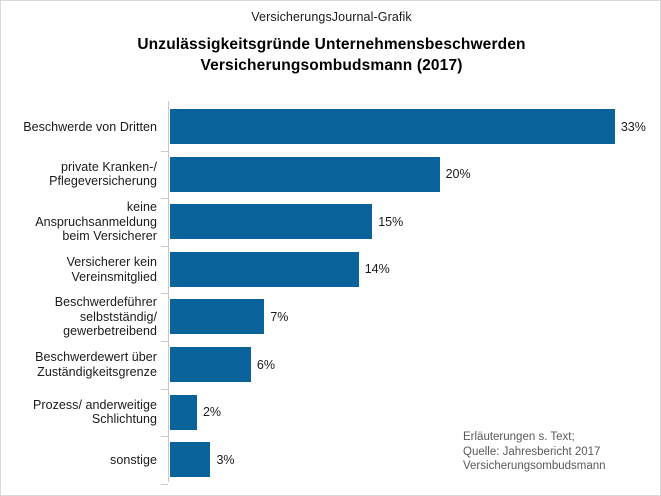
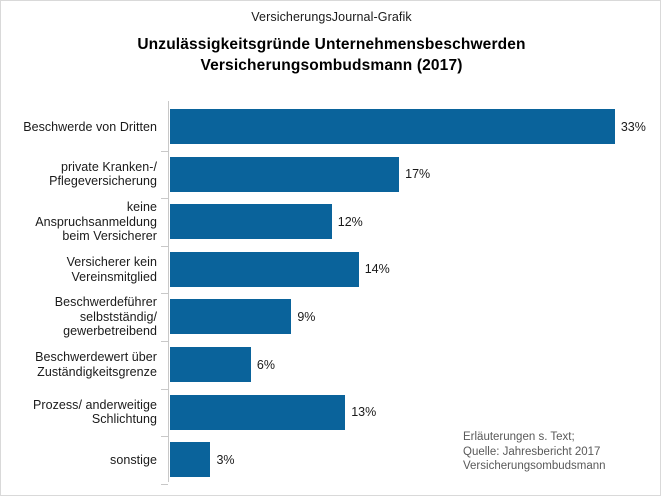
private Kranken-/ Pflegeversicherung: 20% -> 17%
keine Anspruchsanmeldung beim Versicherer: 15% -> 12%
Beschwerdeführer selbstständig/ gewerbetreibend: 7% -> 9%
Prozess/ anderweitige Schlichtung: 2% -> 13%
